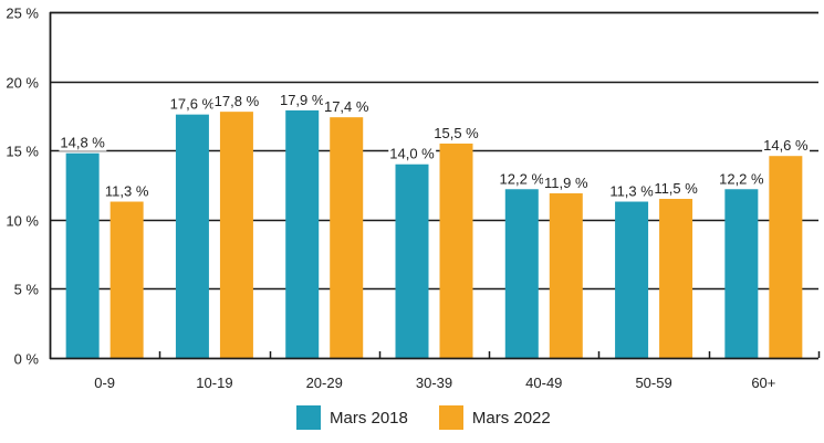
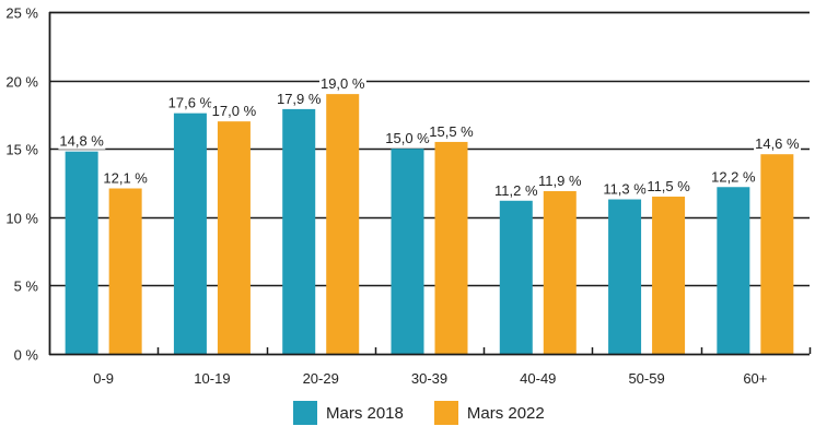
Mars 2022/0-9: 11,3 -> 12,1
Mars 2022/10-19: 17,8 -> 17,0
Mars 2022/20-29: 17,4 -> 19,0
Mars 2018/30-39: 14,0 -> 15,0
Mars 2018/40-49: 12,2 -> 11,2
